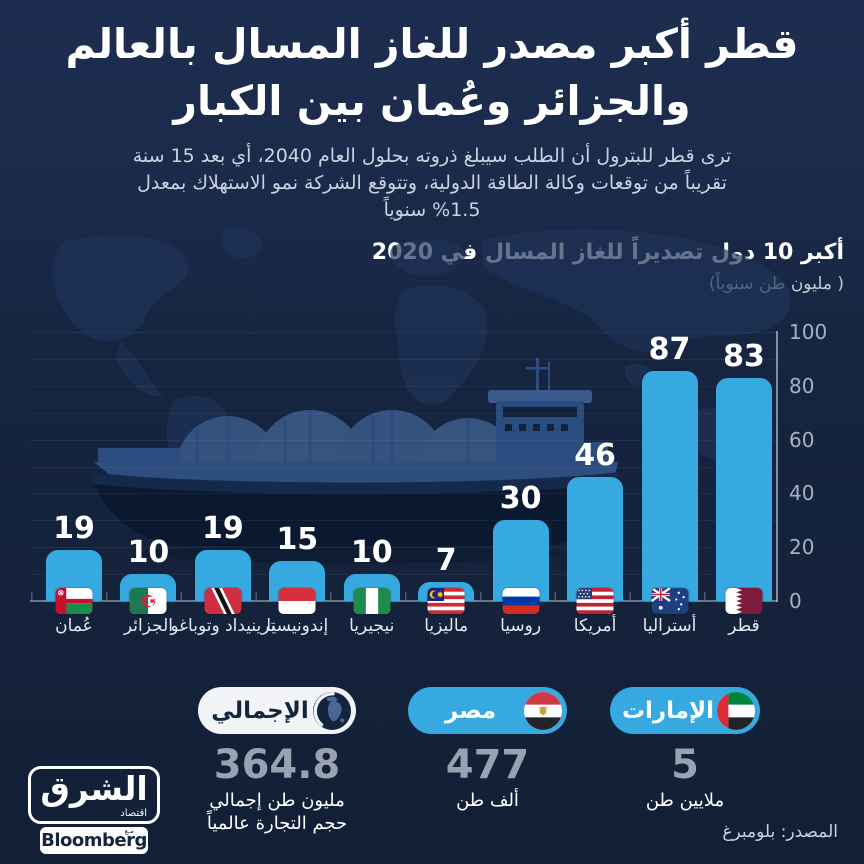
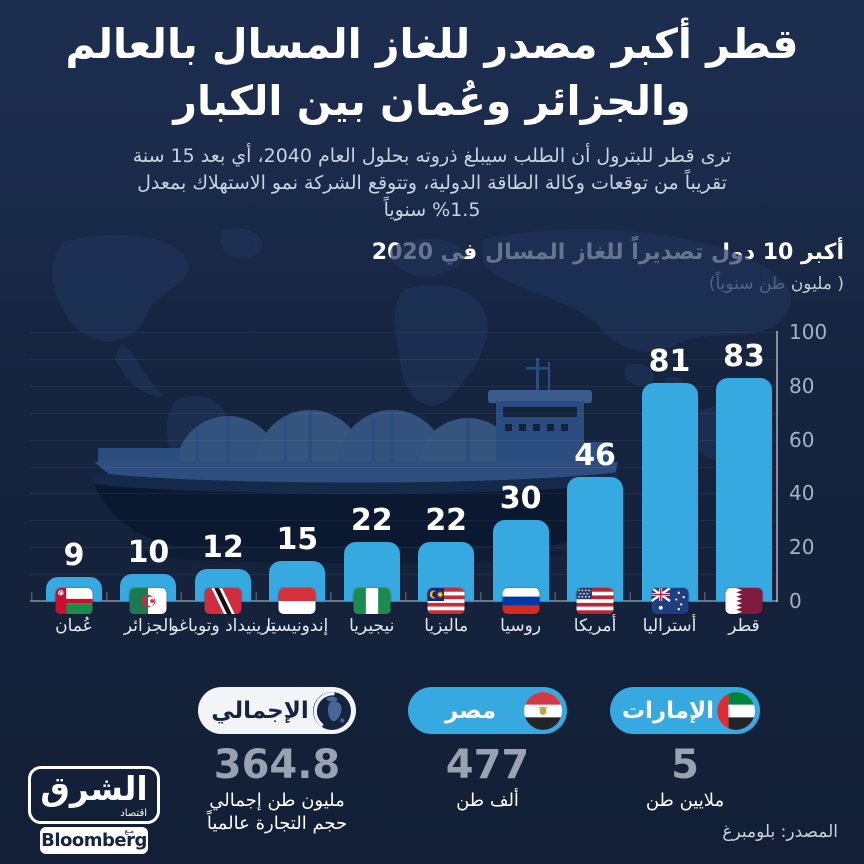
أستراليا: 87 -> 81
ماليزيا: 7 -> 22
نيجيريا: 10 -> 22
ترينيداد وتوباغو: 19 -> 12
عُمان: 19 -> 9
